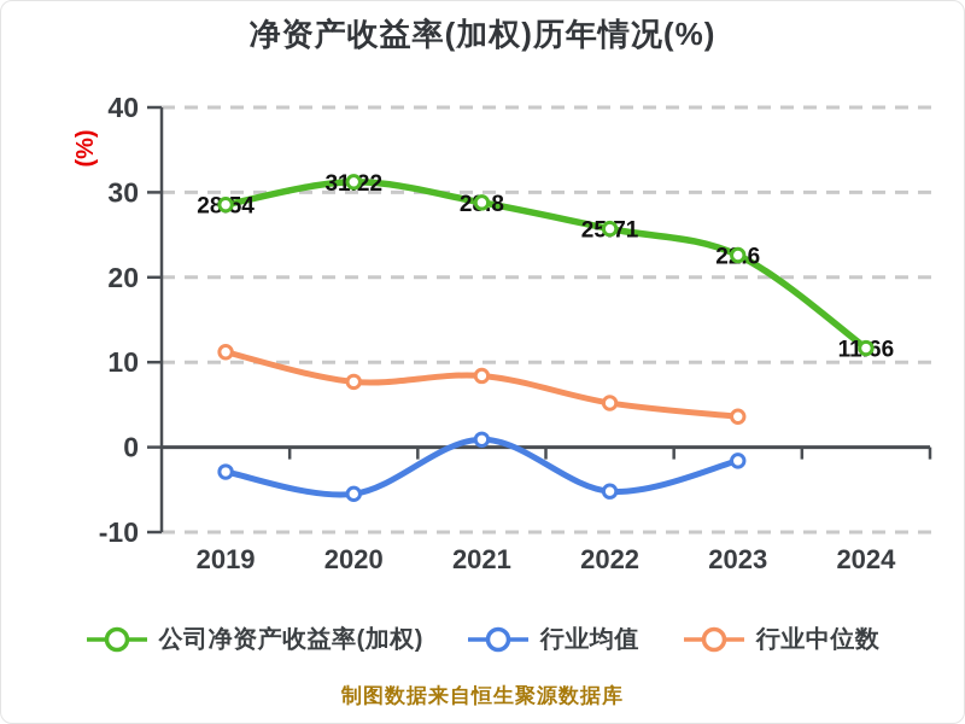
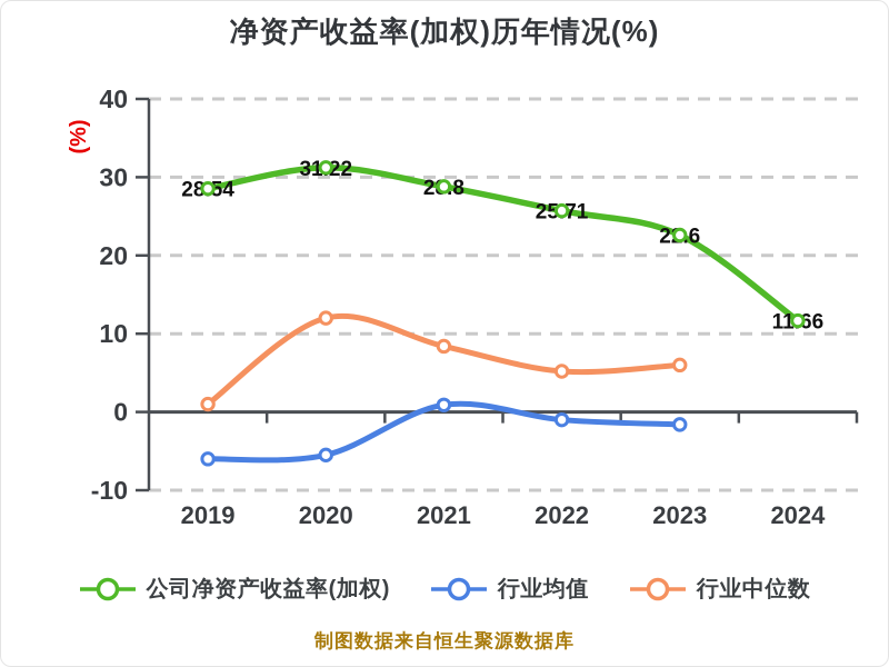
行业均值/2019: -3 -> -6
行业中位数/2019: 11 -> 1
行业中位数/2020: 8 -> 12
行业均值/2022: -5 -> -1
行业中位数/2023: 4 -> 6
